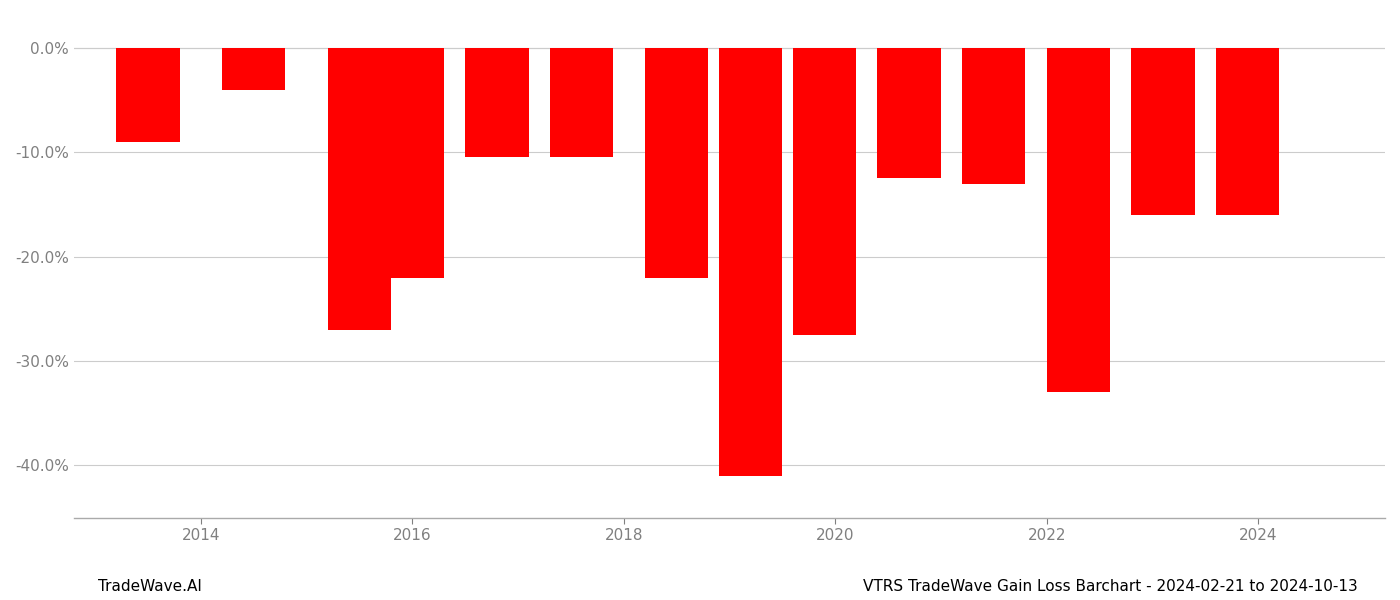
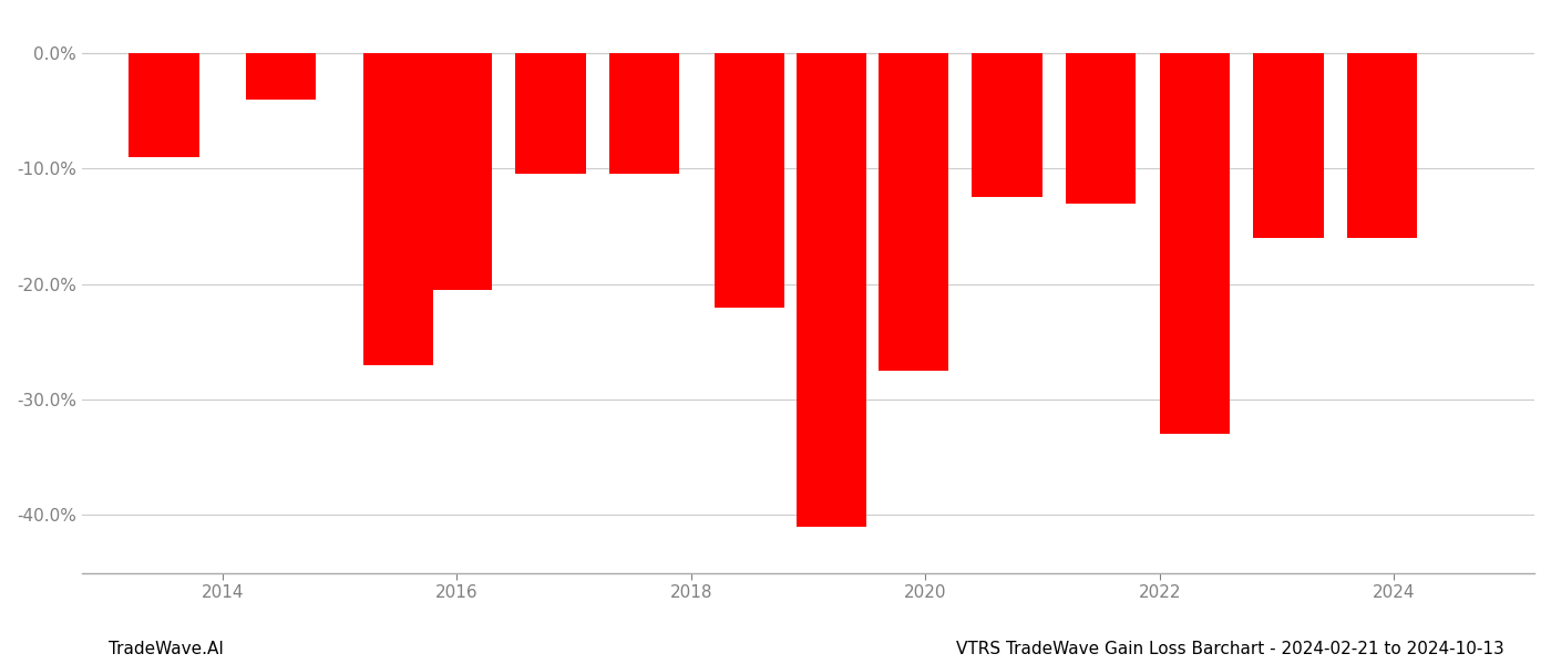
2016: -22.0% -> -20.5%
